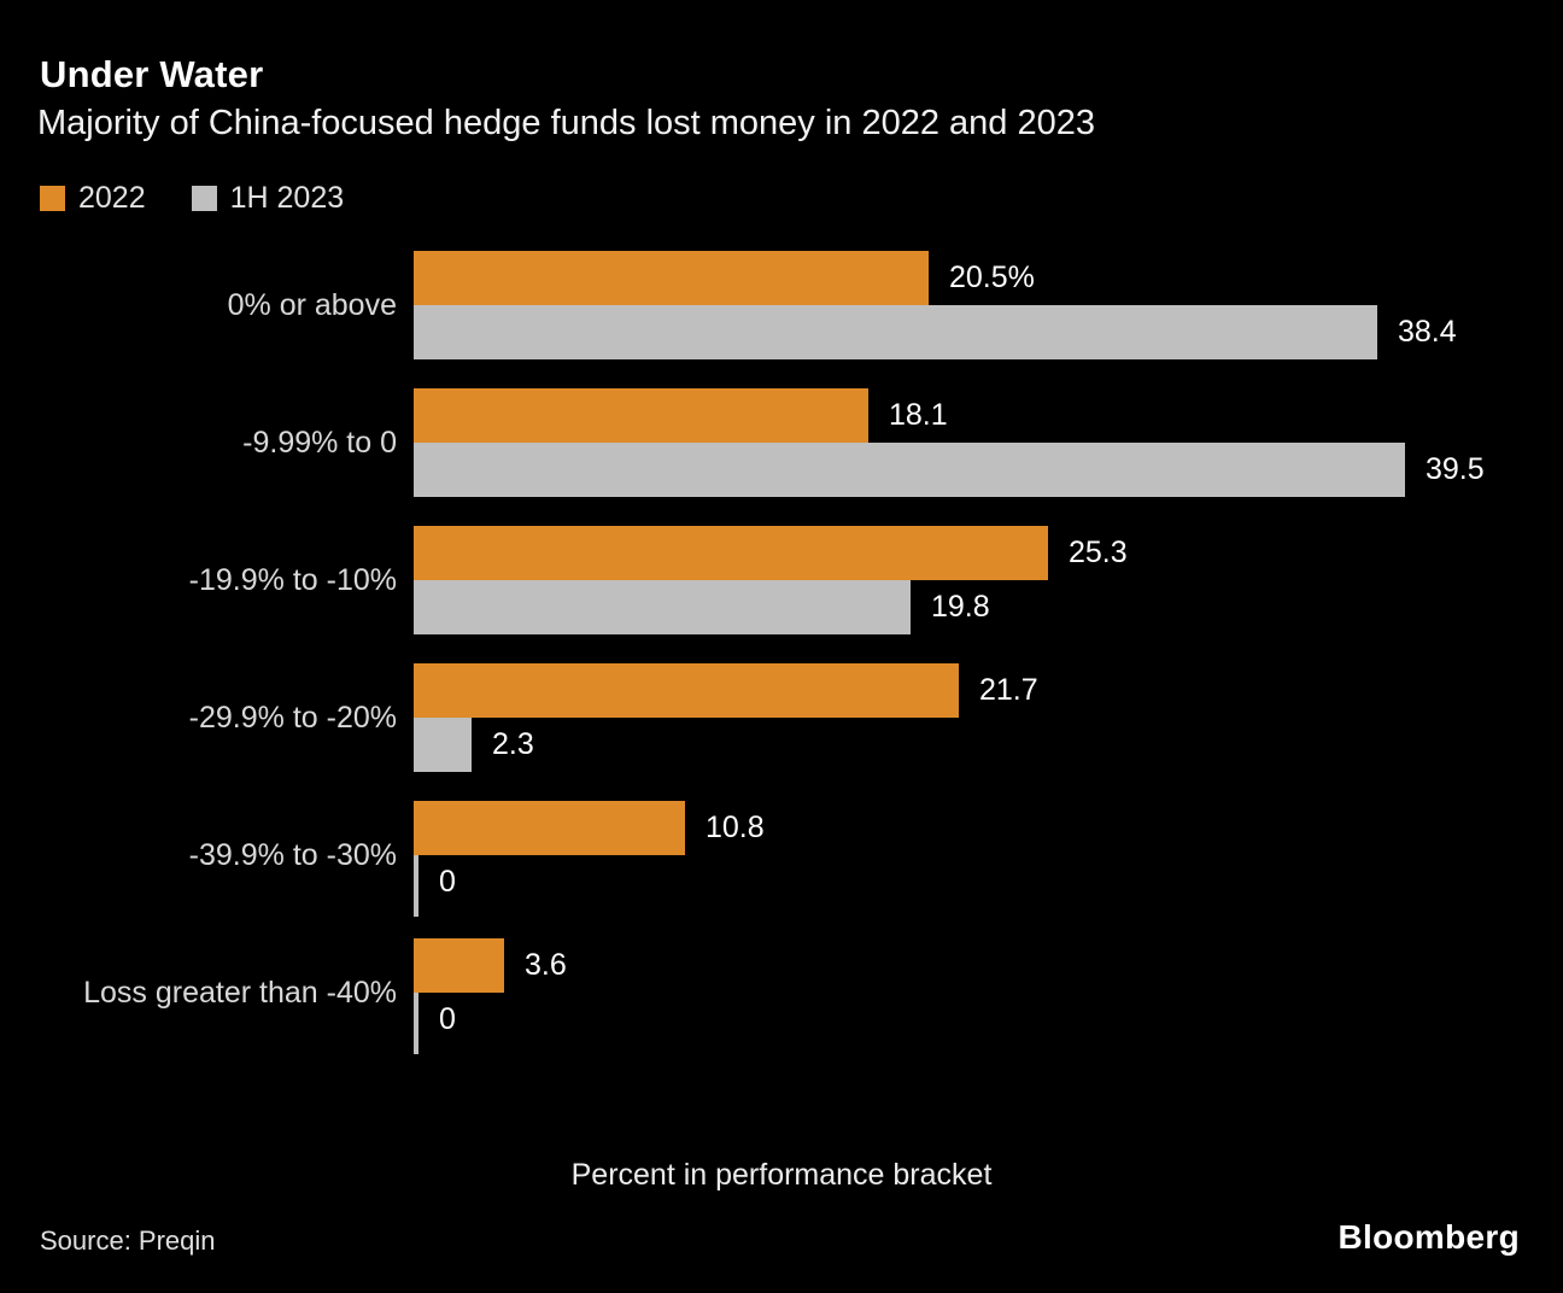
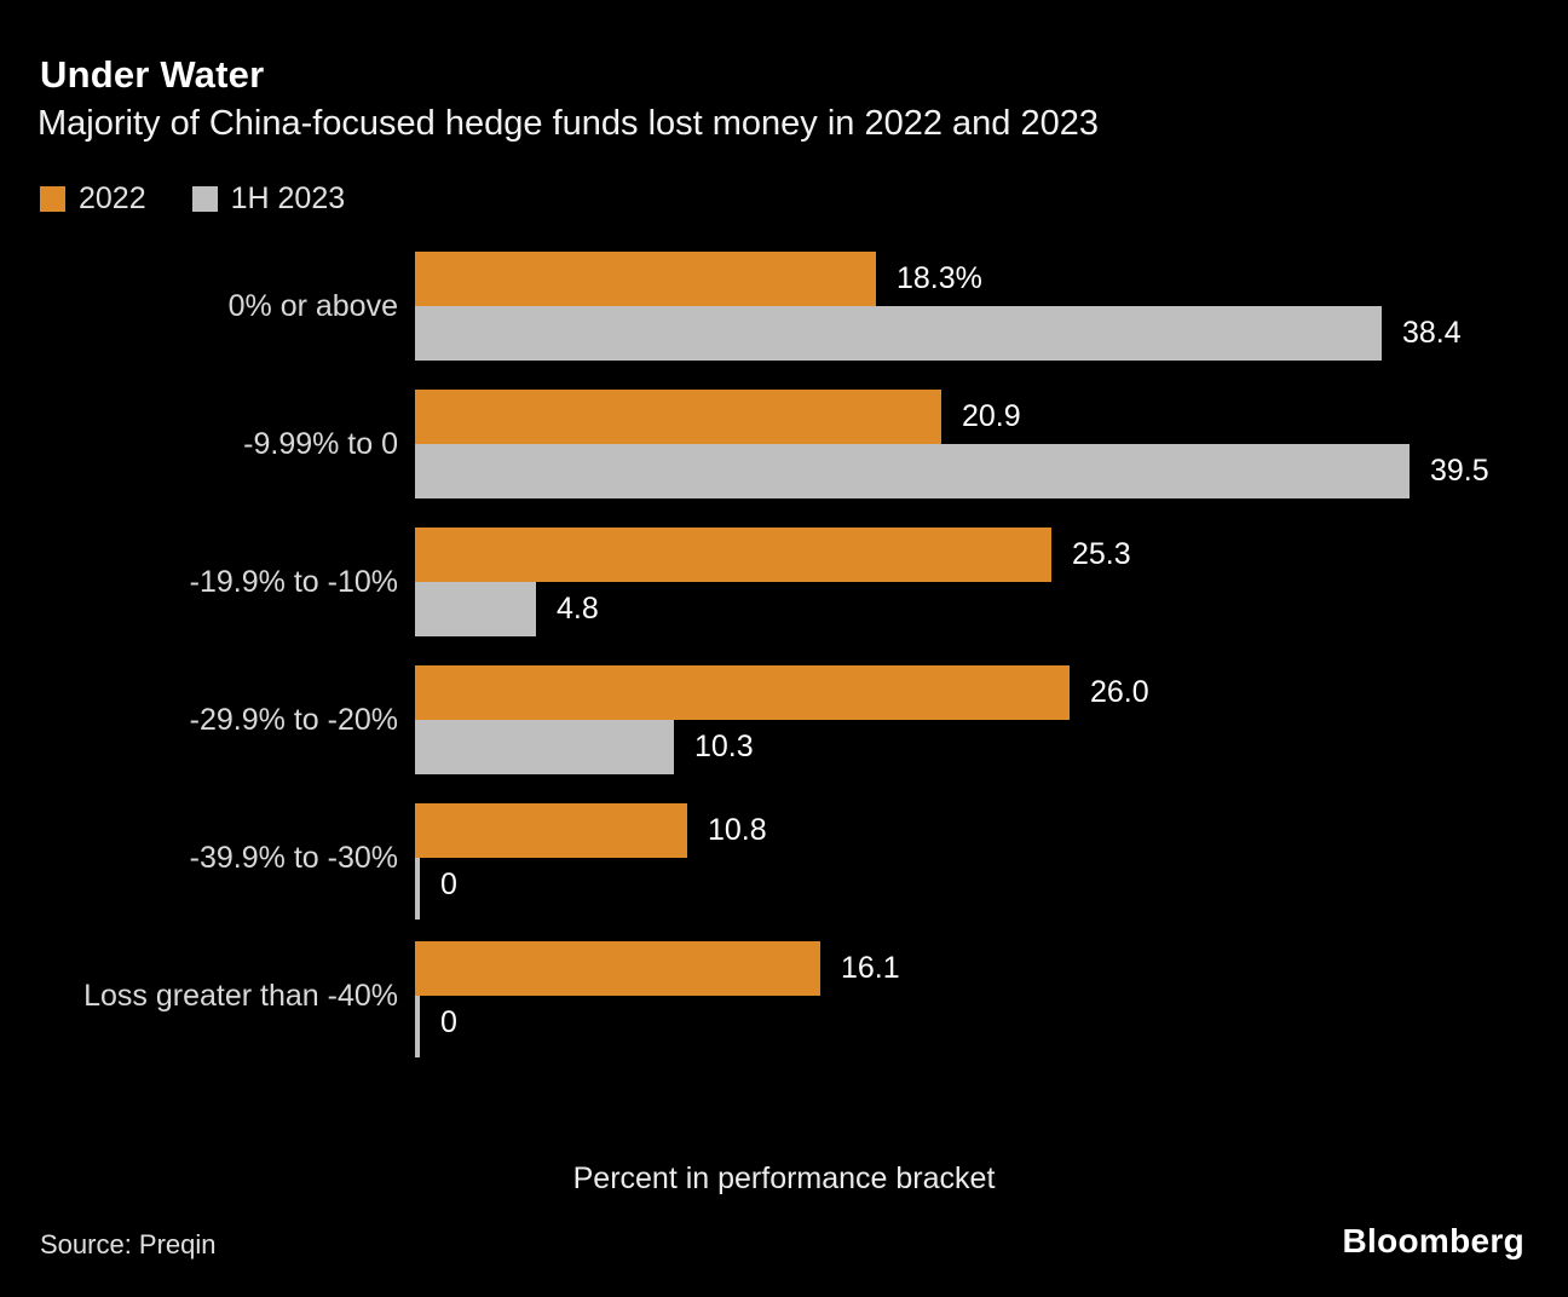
2022/0% or above: 20.5% -> 18.3%
2022/-9.99% to 0: 18.1 -> 20.9
1H 2023/-19.9% to -10%: 19.8 -> 4.8
2022/-29.9% to -20%: 21.7 -> 26.0
1H 2023/-29.9% to -20%: 2.3 -> 10.3
2022/Loss greater than -40%: 3.6 -> 16.1
